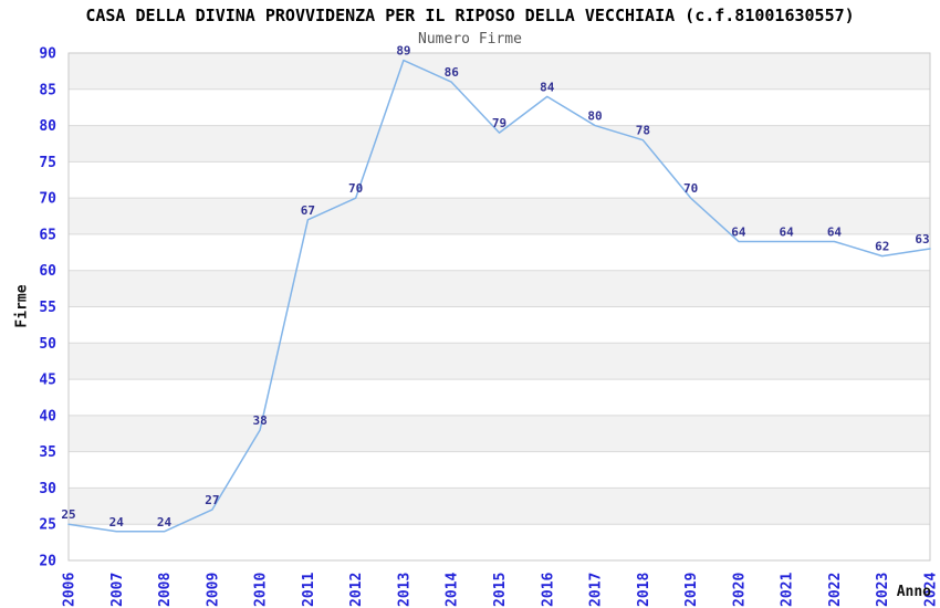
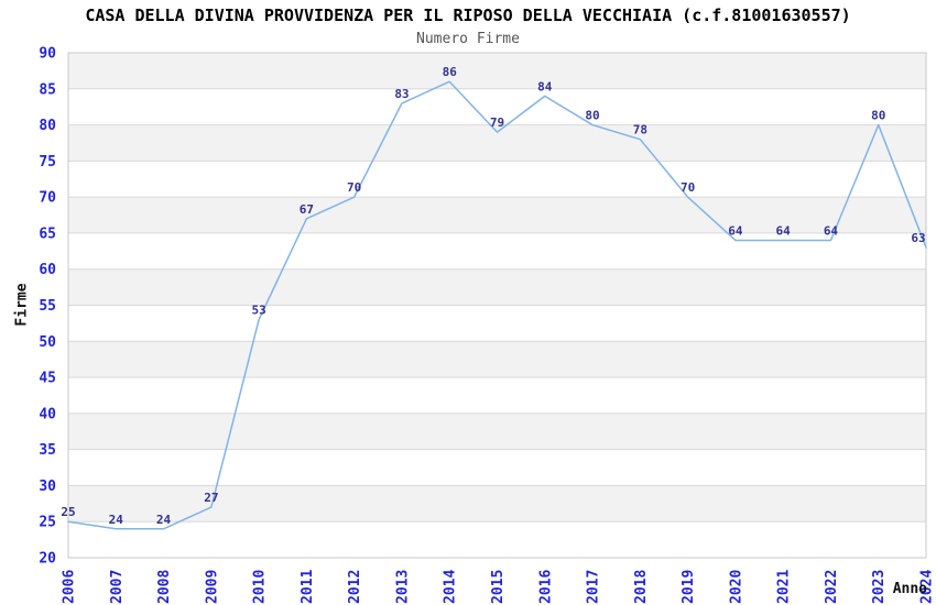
2010: 38 -> 53
2013: 89 -> 83
2023: 62 -> 80
